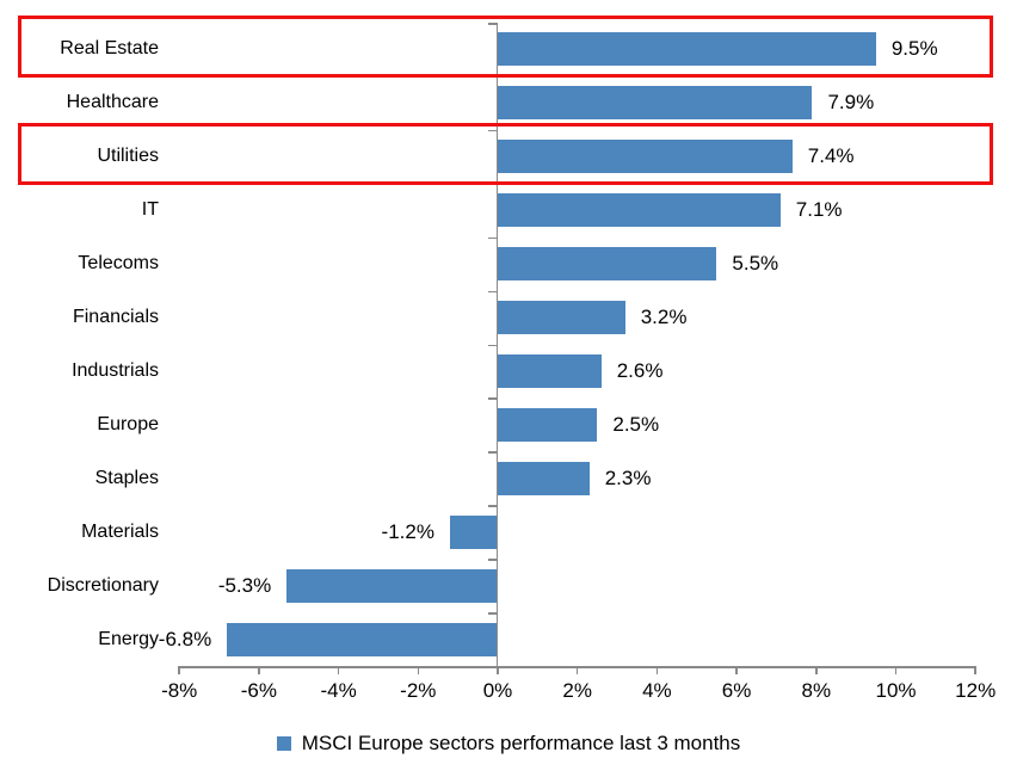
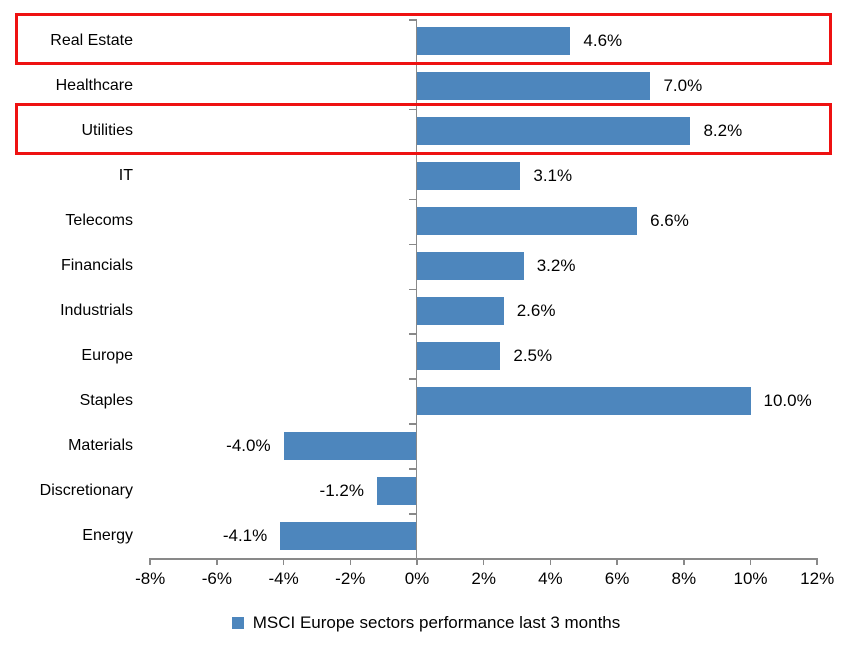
Real Estate: 9.5% -> 4.6%
Healthcare: 7.9% -> 7.0%
Utilities: 7.4% -> 8.2%
IT: 7.1% -> 3.1%
Telecoms: 5.5% -> 6.6%
Staples: 2.3% -> 10.0%
Materials: -1.2% -> -4.0%
Discretionary: -5.3% -> -1.2%
Energy: -6.8% -> -4.1%
